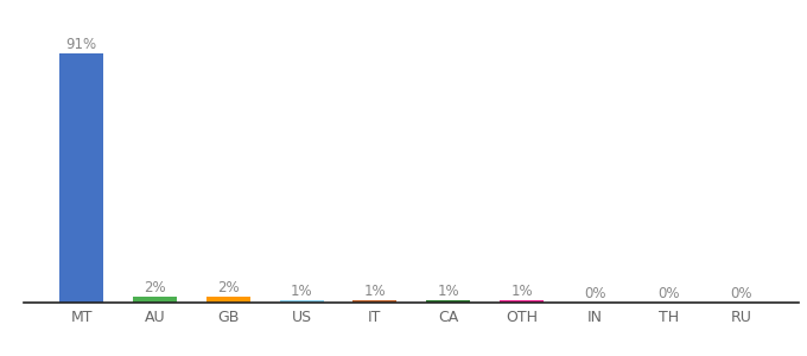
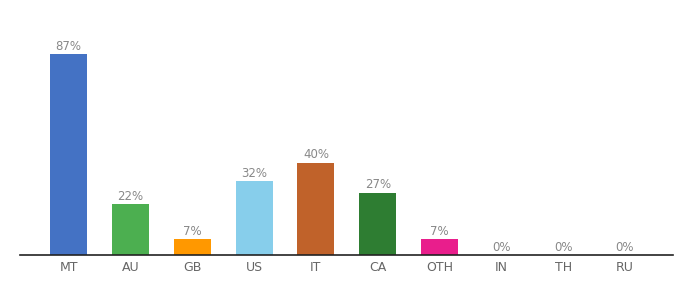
MT: 91% -> 87%
AU: 2% -> 22%
GB: 2% -> 7%
US: 1% -> 32%
IT: 1% -> 40%
CA: 1% -> 27%
OTH: 1% -> 7%
